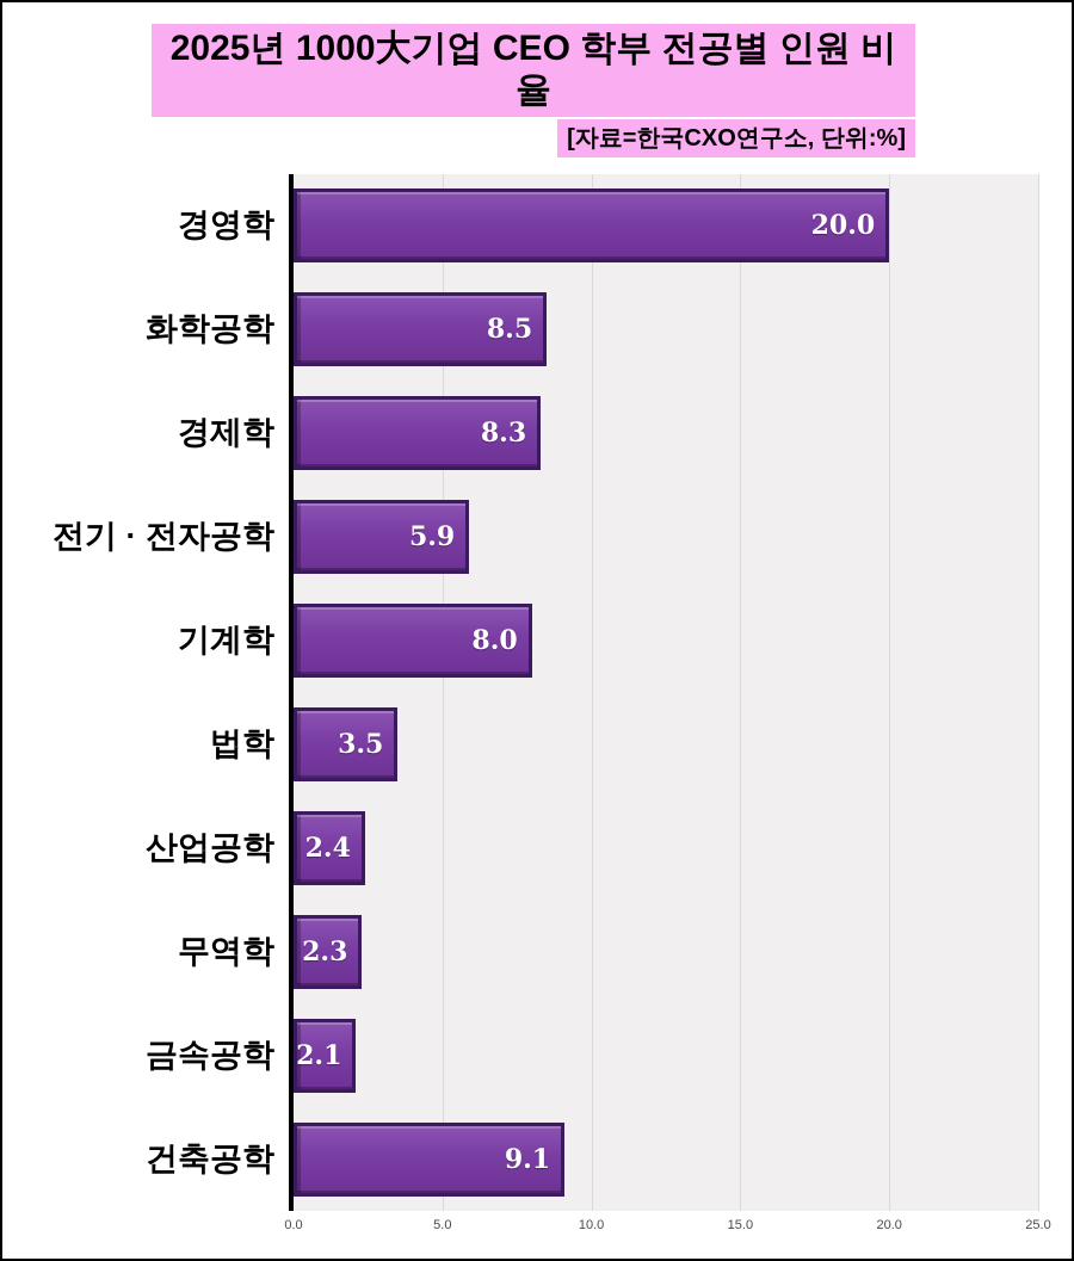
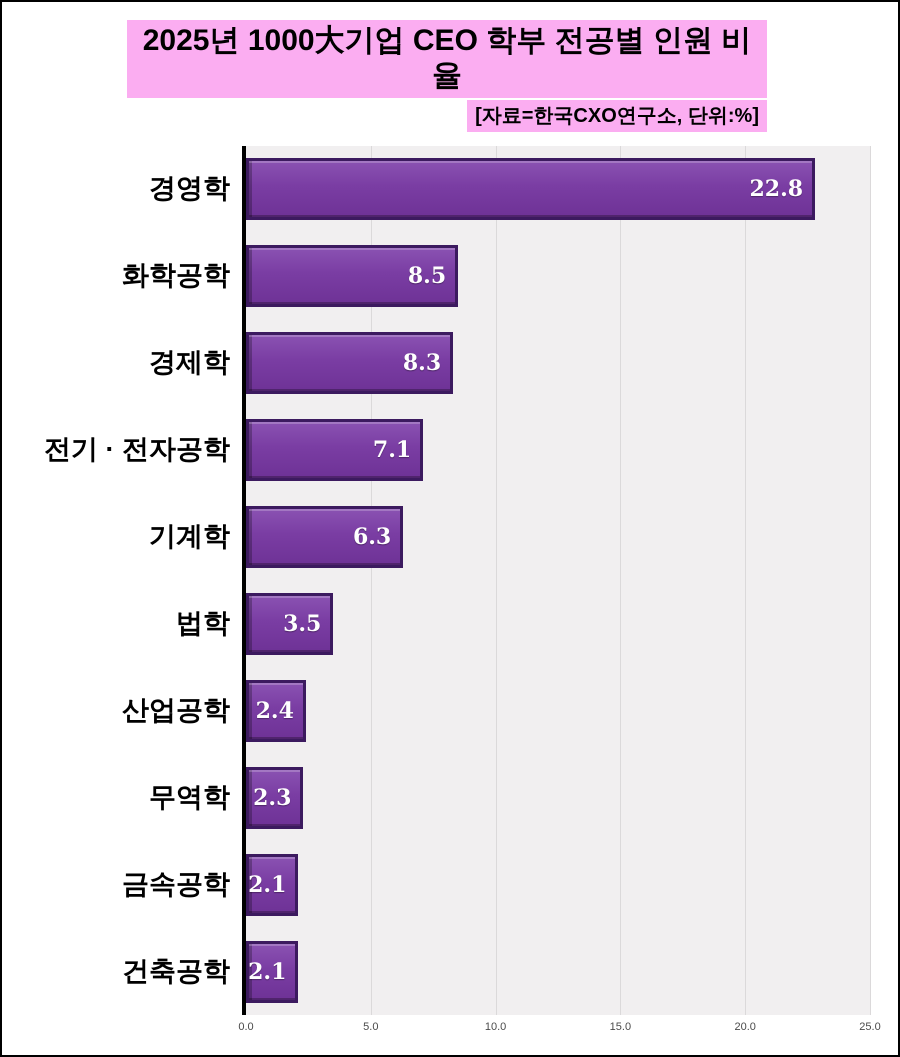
경영학: 20.0 -> 22.8
전기 · 전자공학: 5.9 -> 7.1
기계학: 8.0 -> 6.3
건축공학: 9.1 -> 2.1
